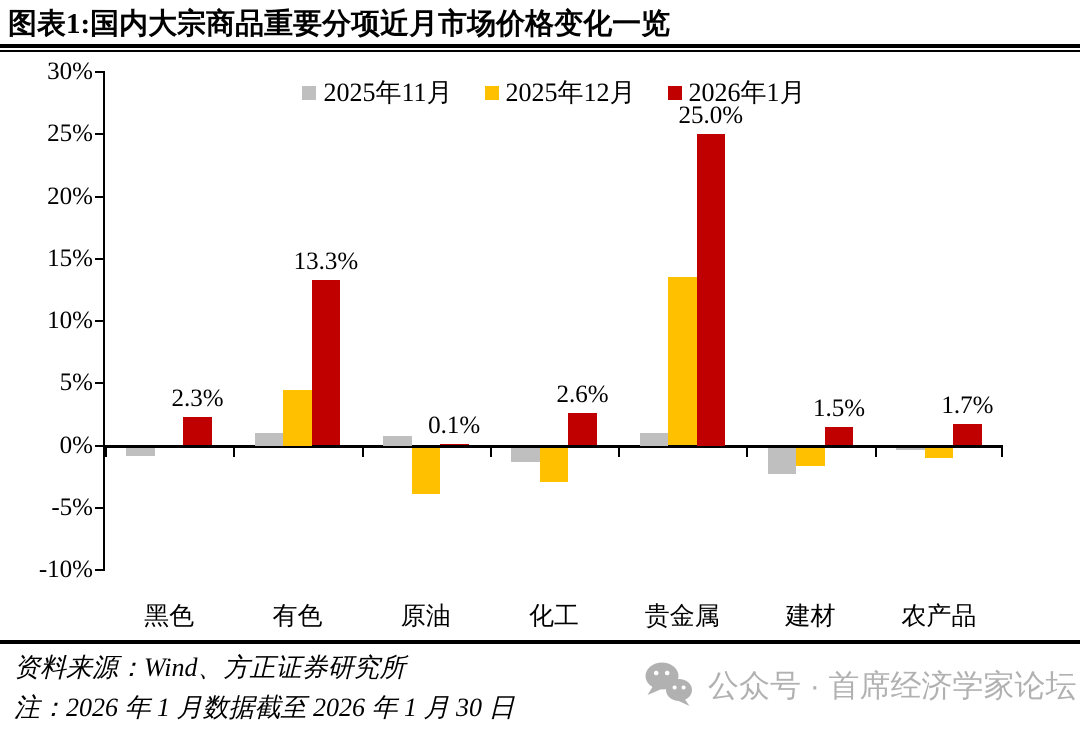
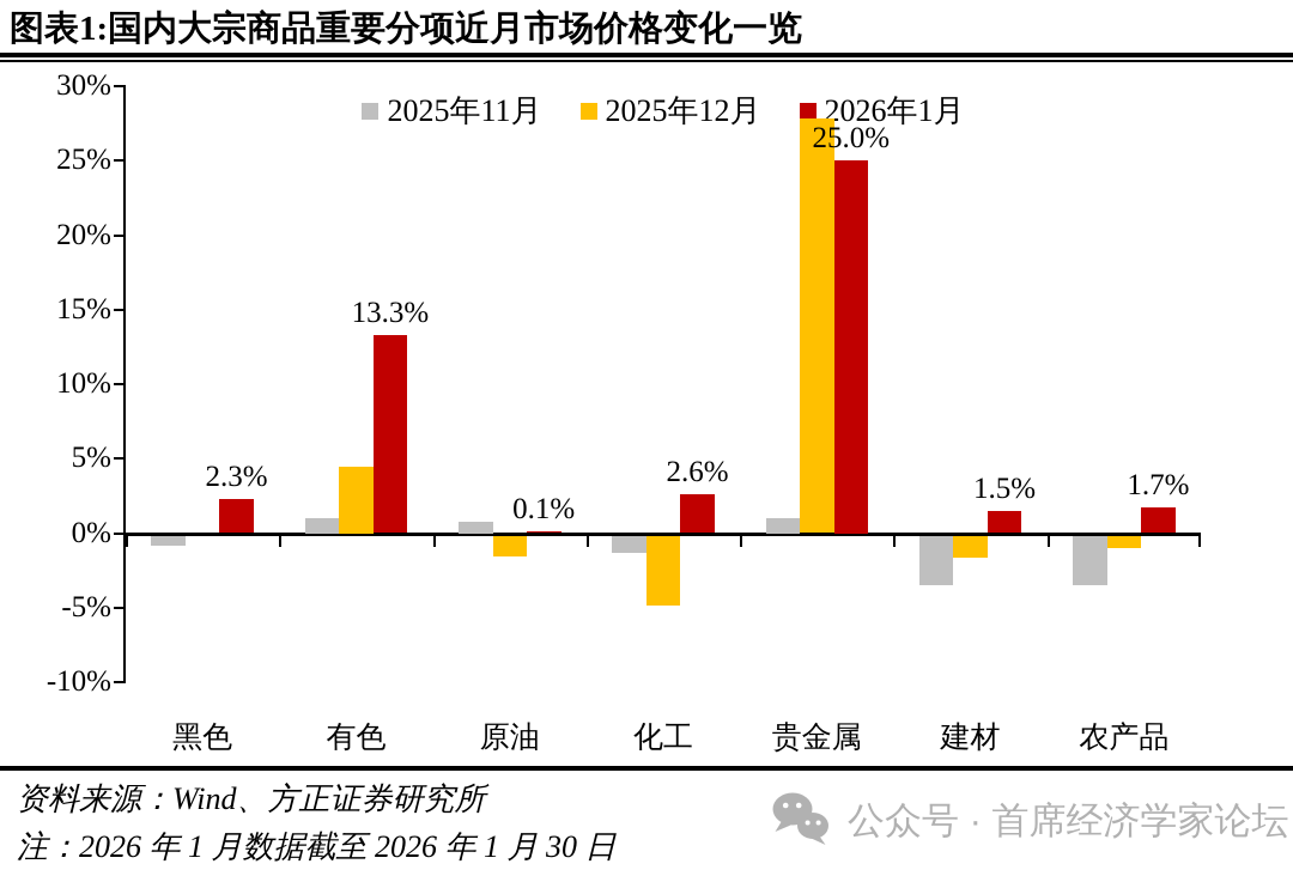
2025年12月/原油: -3.7% -> -1.4%
2025年12月/化工: -2.8% -> -4.7%
2025年12月/贵金属: 13.5% -> 27.8%
2025年11月/建材: -2.1% -> -3.3%
2025年11月/农产品: -0.2% -> -3.3%
